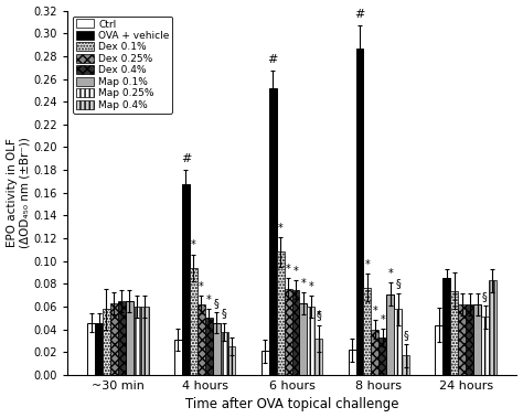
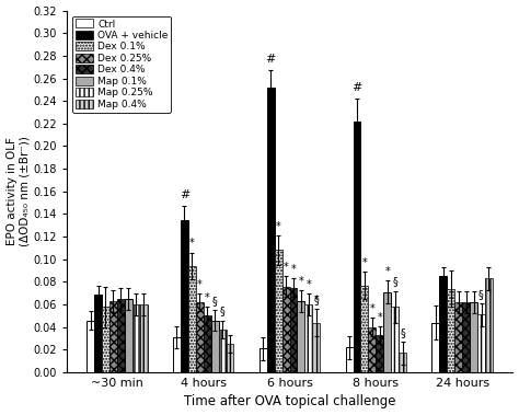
OVA + vehicle/~30 min: 0.046 -> 0.069
OVA + vehicle/4 hours: 0.168 -> 0.135
Map 0.4%/6 hours: 0.032 -> 0.044
OVA + vehicle/8 hours: 0.287 -> 0.222
